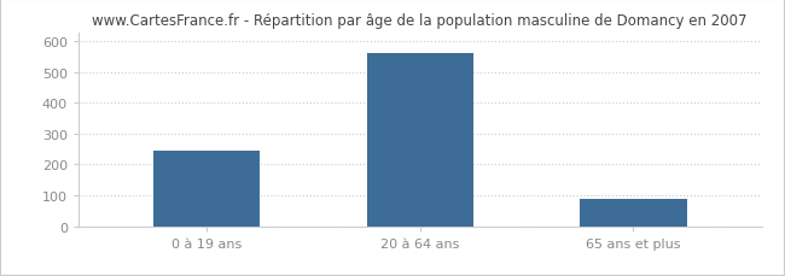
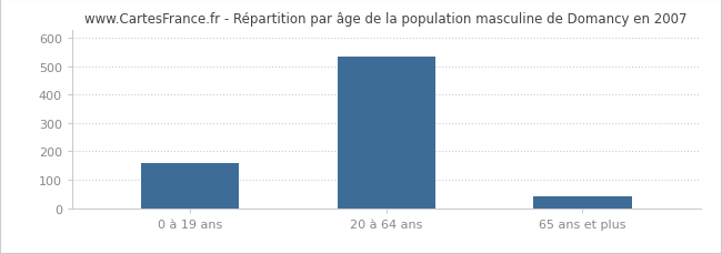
0 à 19 ans: 245 -> 160
20 à 64 ans: 560 -> 535
65 ans et plus: 90 -> 40
